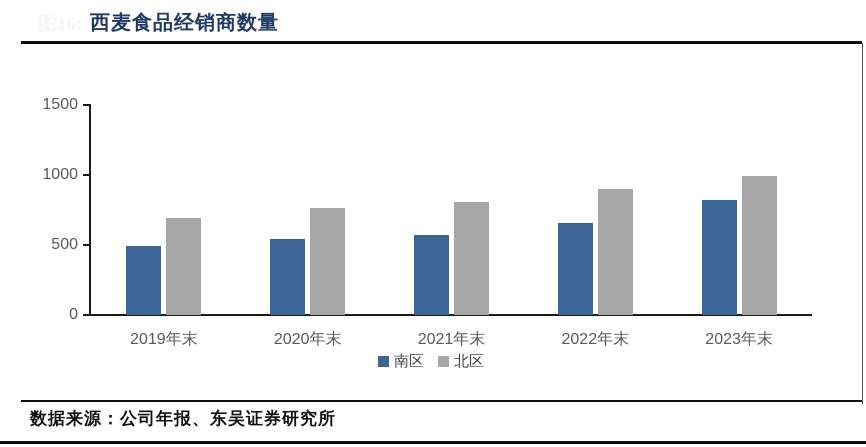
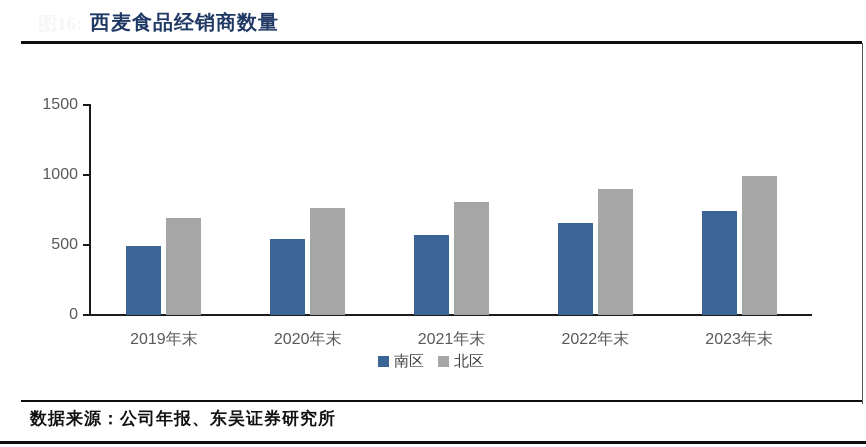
南区/2023年末: 820 -> 740
